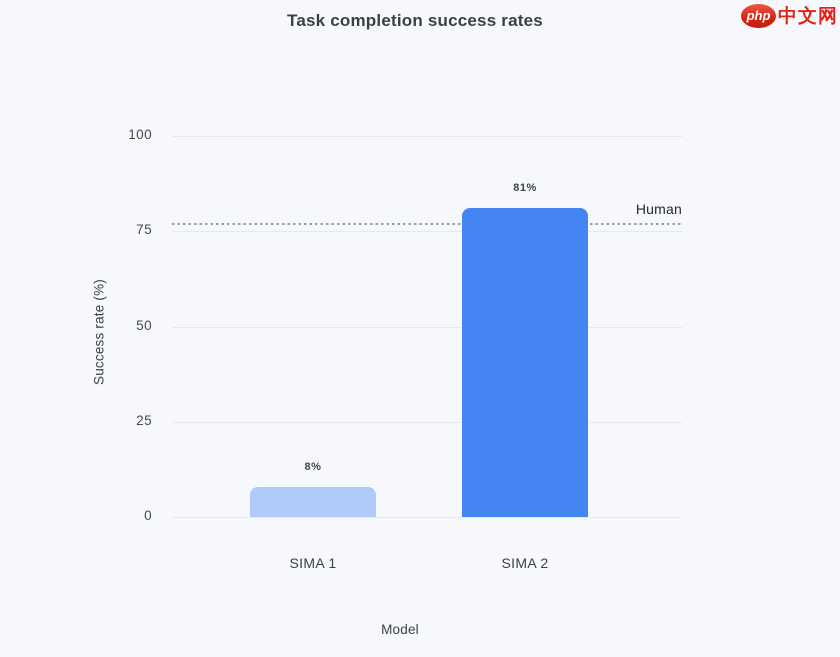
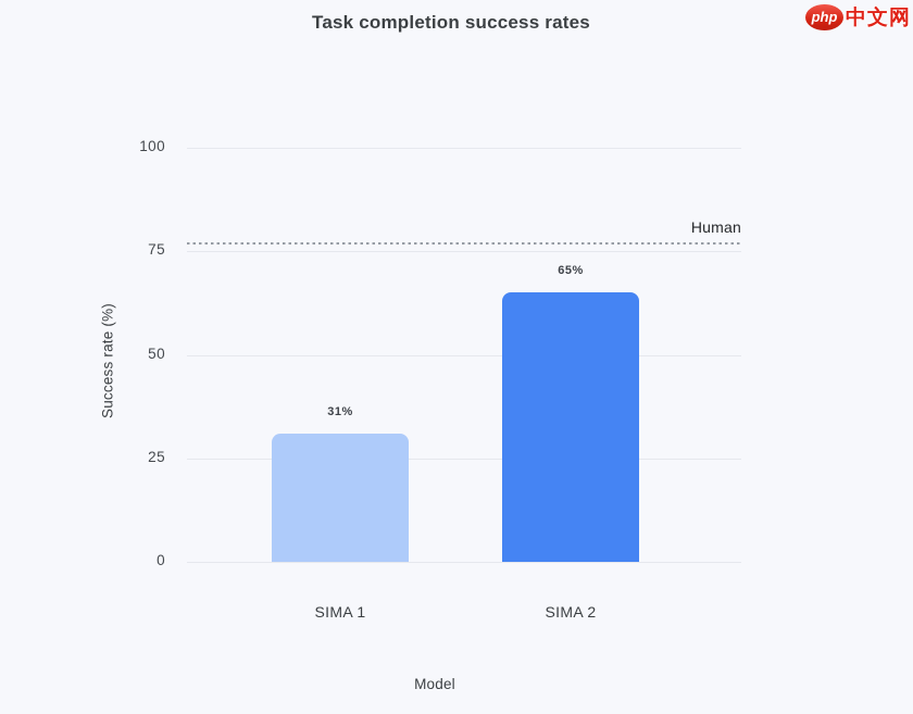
SIMA 1: 8% -> 31%
SIMA 2: 81% -> 65%
